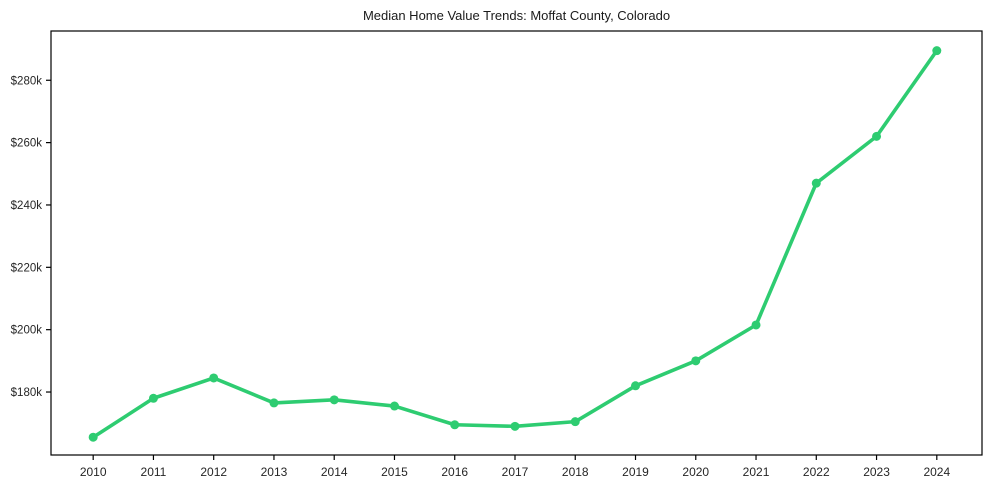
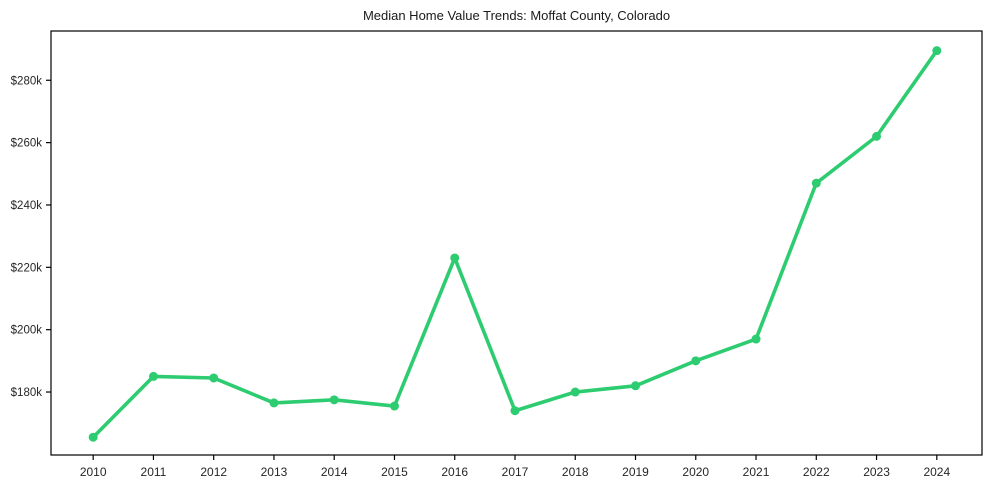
2011: $178k -> $185k
2016: $170k -> $223k
2017: $169k -> $174k
2018: $170k -> $180k
2021: $202k -> $197k
